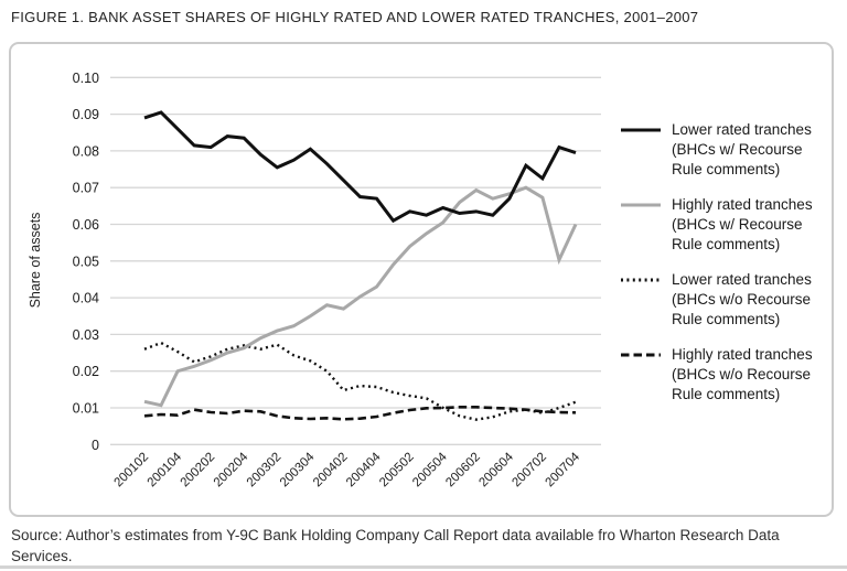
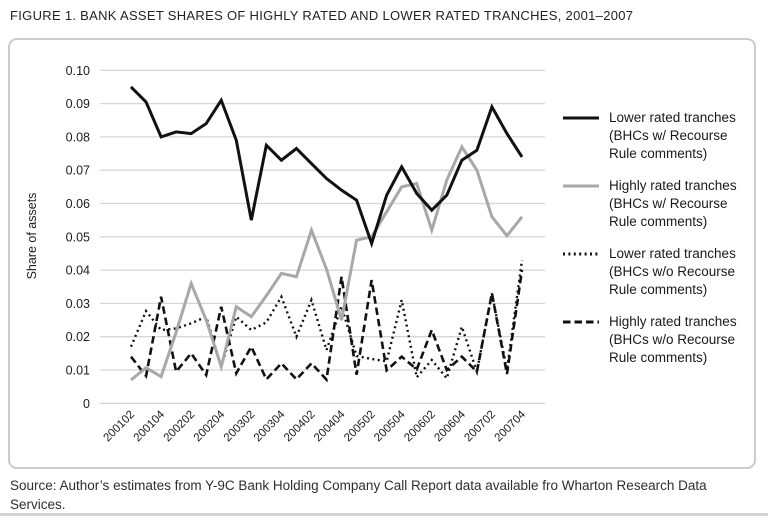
Lower rated tranches (BHCs w/ Recourse Rule comments)/200102: 0.089 -> 0.095
Highly rated tranches (BHCs w/ Recourse Rule comments)/200102: 0.012 -> 0.007
Lower rated tranches (BHCs w/o Recourse Rule comments)/200102: 0.026 -> 0.017
Highly rated tranches (BHCs w/o Recourse Rule comments)/200102: 0.008 -> 0.014
Lower rated tranches (BHCs w/ Recourse Rule comments)/200104: 0.086 -> 0.080
Highly rated tranches (BHCs w/ Recourse Rule comments)/200104: 0.020 -> 0.008
Lower rated tranches (BHCs w/o Recourse Rule comments)/200104: 0.025 -> 0.022
Highly rated tranches (BHCs w/o Recourse Rule comments)/200104: 0.008 -> 0.032
Highly rated tranches (BHCs w/ Recourse Rule comments)/200202: 0.023 -> 0.036
Highly rated tranches (BHCs w/o Recourse Rule comments)/200202: 0.009 -> 0.015
Lower rated tranches (BHCs w/ Recourse Rule comments)/200204: 0.084 -> 0.091
Highly rated tranches (BHCs w/ Recourse Rule comments)/200204: 0.026 -> 0.011
Lower rated tranches (BHCs w/o Recourse Rule comments)/200204: 0.027 -> 0.011
Highly rated tranches (BHCs w/o Recourse Rule comments)/200204: 0.009 -> 0.029
Lower rated tranches (BHCs w/ Recourse Rule comments)/200302: 0.075 -> 0.055
Highly rated tranches (BHCs w/ Recourse Rule comments)/200302: 0.031 -> 0.026
Lower rated tranches (BHCs w/o Recourse Rule comments)/200302: 0.027 -> 0.022
Highly rated tranches (BHCs w/o Recourse Rule comments)/200302: 0.008 -> 0.017
Lower rated tranches (BHCs w/ Recourse Rule comments)/200304: 0.081 -> 0.073
Highly rated tranches (BHCs w/ Recourse Rule comments)/200304: 0.035 -> 0.039
Lower rated tranches (BHCs w/o Recourse Rule comments)/200304: 0.023 -> 0.032
Highly rated tranches (BHCs w/o Recourse Rule comments)/200304: 0.007 -> 0.012
Highly rated tranches (BHCs w/ Recourse Rule comments)/200402: 0.037 -> 0.052
Lower rated tranches (BHCs w/o Recourse Rule comments)/200402: 0.015 -> 0.031
Highly rated tranches (BHCs w/o Recourse Rule comments)/200402: 0.007 -> 0.012
Lower rated tranches (BHCs w/ Recourse Rule comments)/200404: 0.067 -> 0.064
Highly rated tranches (BHCs w/ Recourse Rule comments)/200404: 0.043 -> 0.025
Lower rated tranches (BHCs w/o Recourse Rule comments)/200404: 0.016 -> 0.029
Highly rated tranches (BHCs w/o Recourse Rule comments)/200404: 0.008 -> 0.038
Lower rated tranches (BHCs w/ Recourse Rule comments)/200502: 0.064 -> 0.048
Highly rated tranches (BHCs w/ Recourse Rule comments)/200502: 0.054 -> 0.050
Highly rated tranches (BHCs w/o Recourse Rule comments)/200502: 0.009 -> 0.037
Lower rated tranches (BHCs w/ Recourse Rule comments)/200504: 0.065 -> 0.071
Highly rated tranches (BHCs w/ Recourse Rule comments)/200504: 0.060 -> 0.065
Lower rated tranches (BHCs w/o Recourse Rule comments)/200504: 0.010 -> 0.031
Highly rated tranches (BHCs w/o Recourse Rule comments)/200504: 0.010 -> 0.014
Lower rated tranches (BHCs w/ Recourse Rule comments)/200602: 0.064 -> 0.058
Highly rated tranches (BHCs w/ Recourse Rule comments)/200602: 0.069 -> 0.052
Lower rated tranches (BHCs w/o Recourse Rule comments)/200602: 0.007 -> 0.013
Highly rated tranches (BHCs w/o Recourse Rule comments)/200602: 0.010 -> 0.022
Lower rated tranches (BHCs w/ Recourse Rule comments)/200604: 0.067 -> 0.073
Highly rated tranches (BHCs w/ Recourse Rule comments)/200604: 0.068 -> 0.077
Lower rated tranches (BHCs w/o Recourse Rule comments)/200604: 0.009 -> 0.023
Highly rated tranches (BHCs w/o Recourse Rule comments)/200604: 0.010 -> 0.014
Lower rated tranches (BHCs w/ Recourse Rule comments)/200702: 0.072 -> 0.089
Highly rated tranches (BHCs w/ Recourse Rule comments)/200702: 0.067 -> 0.056
Lower rated tranches (BHCs w/o Recourse Rule comments)/200702: 0.009 -> 0.033
Highly rated tranches (BHCs w/o Recourse Rule comments)/200702: 0.009 -> 0.033
Lower rated tranches (BHCs w/ Recourse Rule comments)/200704: 0.080 -> 0.074
Highly rated tranches (BHCs w/ Recourse Rule comments)/200704: 0.060 -> 0.056
Lower rated tranches (BHCs w/o Recourse Rule comments)/200704: 0.012 -> 0.043
Highly rated tranches (BHCs w/o Recourse Rule comments)/200704: 0.009 -> 0.040
